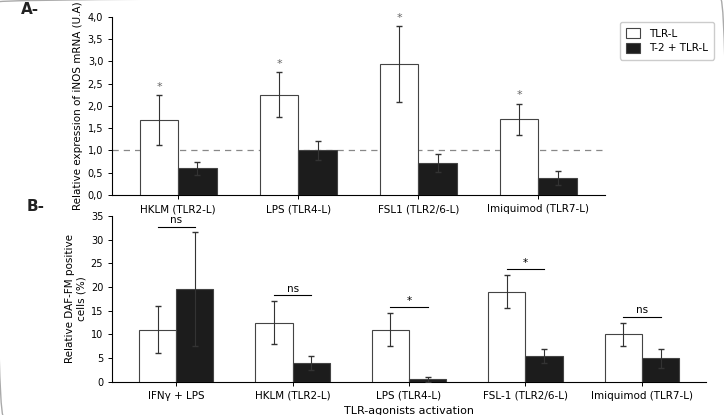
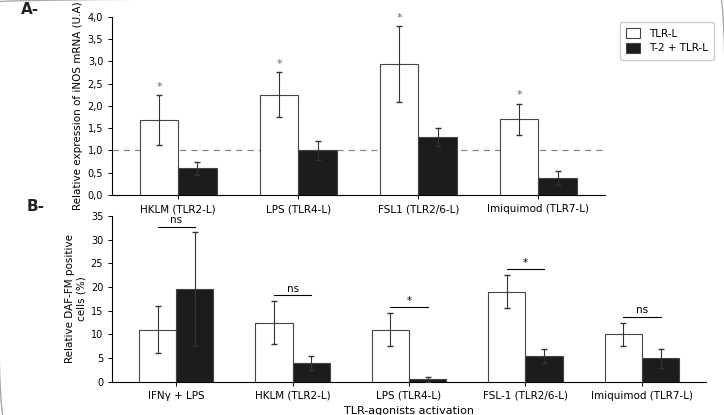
T-2 + TLR-L/FSL1 (TLR2/6-L): 0,72 -> 1,30
